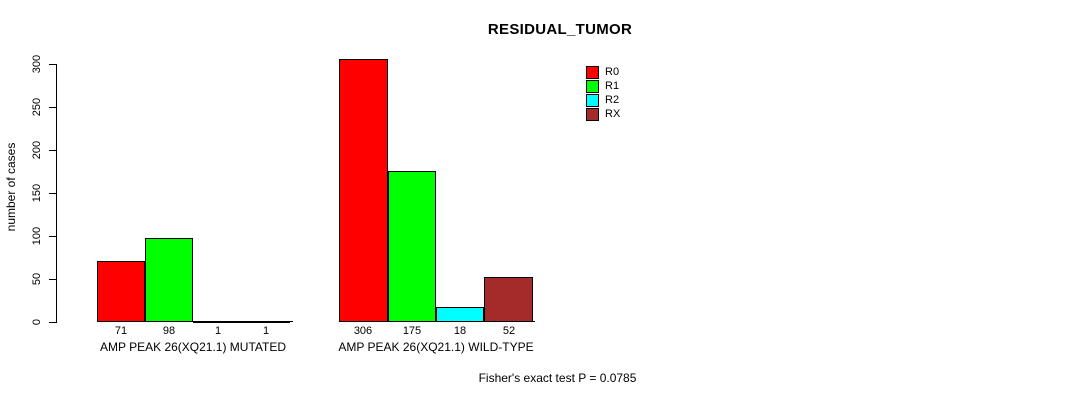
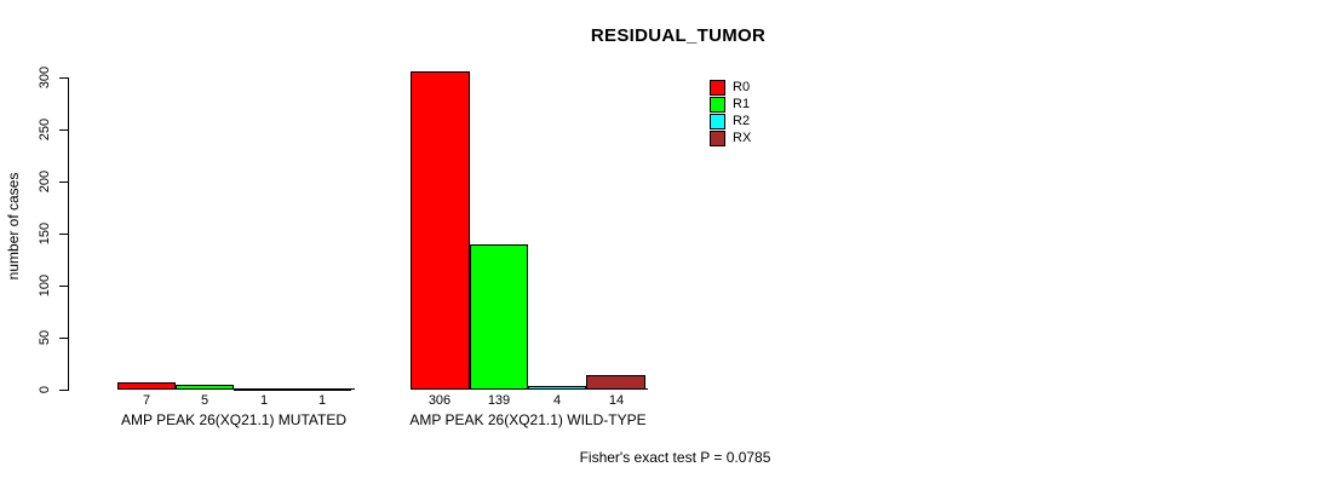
R0/AMP PEAK 26(XQ21.1) MUTATED: 71 -> 7
R1/AMP PEAK 26(XQ21.1) MUTATED: 98 -> 5
R1/AMP PEAK 26(XQ21.1) WILD-TYPE: 175 -> 139
R2/AMP PEAK 26(XQ21.1) WILD-TYPE: 18 -> 4
RX/AMP PEAK 26(XQ21.1) WILD-TYPE: 52 -> 14
